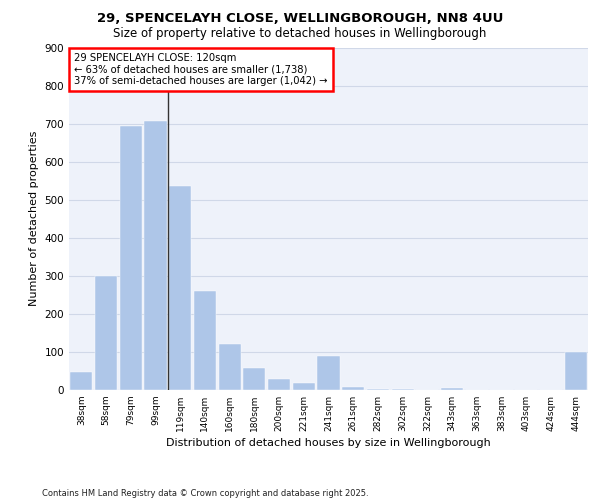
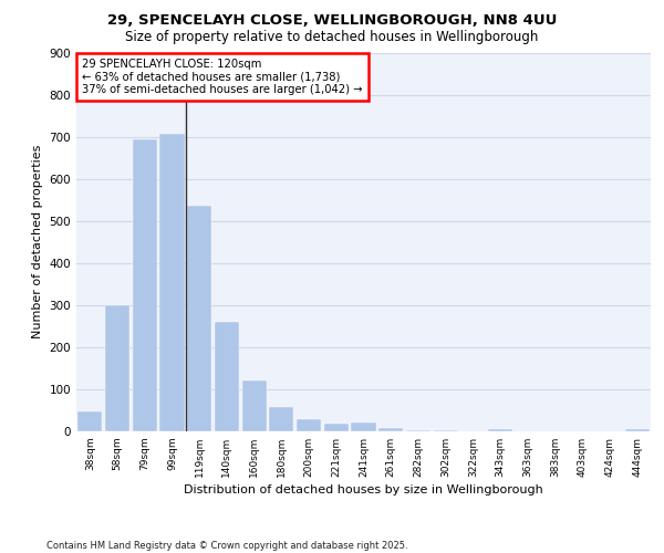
241sqm: 90 -> 20
444sqm: 100 -> 6
